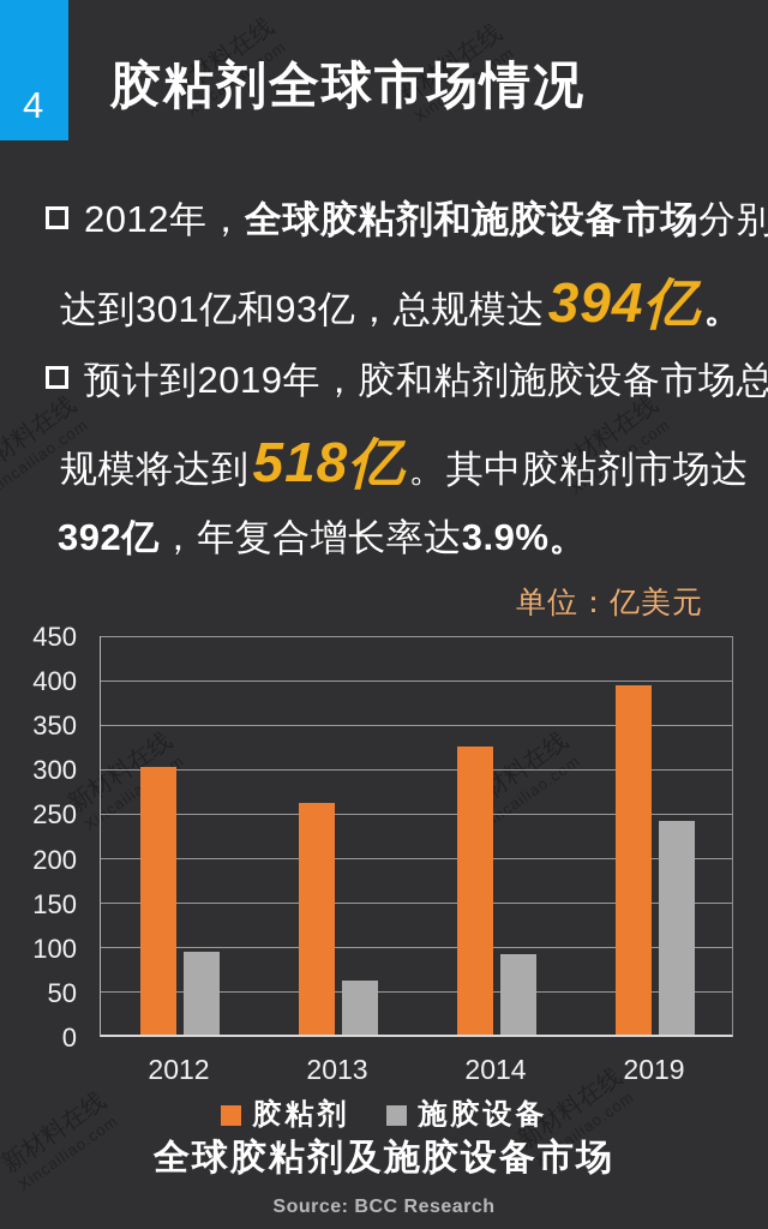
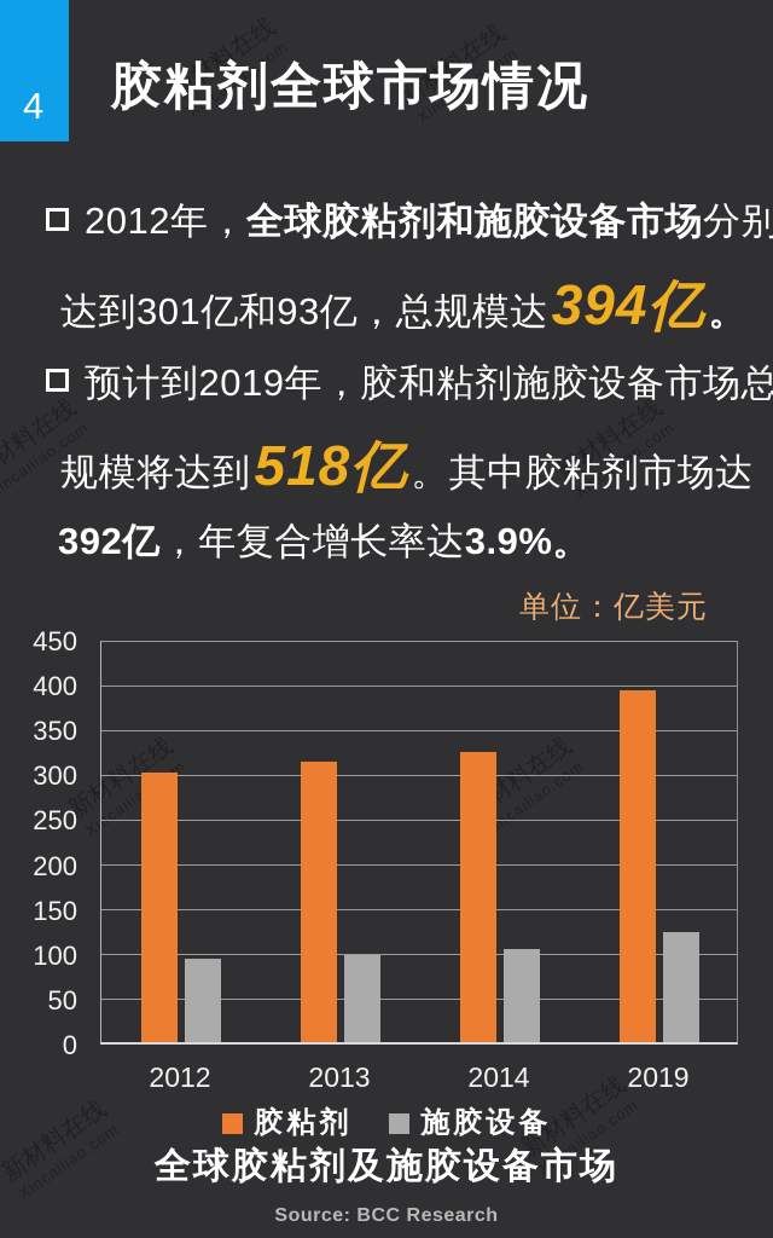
胶粘剂/2013: 260 -> 310
施胶设备/2013: 60 -> 100
施胶设备/2014: 90 -> 100
施胶设备/2019: 240 -> 120
